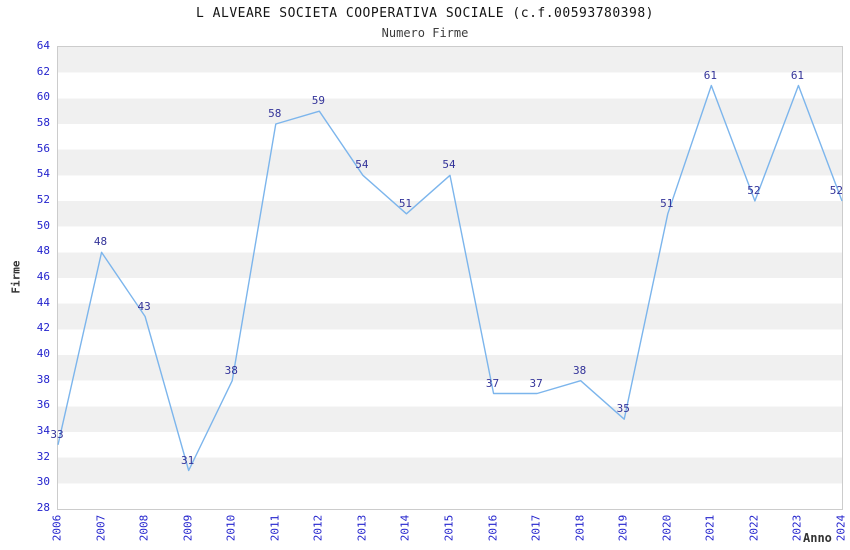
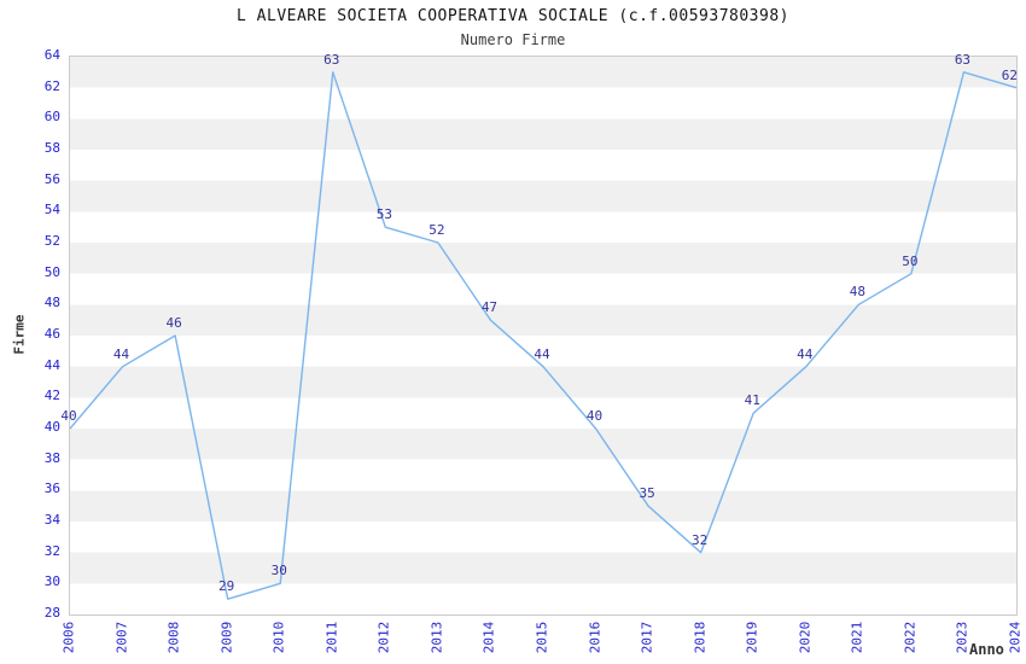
2006: 33 -> 40
2007: 48 -> 44
2008: 43 -> 46
2009: 31 -> 29
2010: 38 -> 30
2011: 58 -> 63
2012: 59 -> 53
2013: 54 -> 52
2014: 51 -> 47
2015: 54 -> 44
2016: 37 -> 40
2017: 37 -> 35
2018: 38 -> 32
2019: 35 -> 41
2020: 51 -> 44
2021: 61 -> 48
2022: 52 -> 50
2023: 61 -> 63
2024: 52 -> 62
